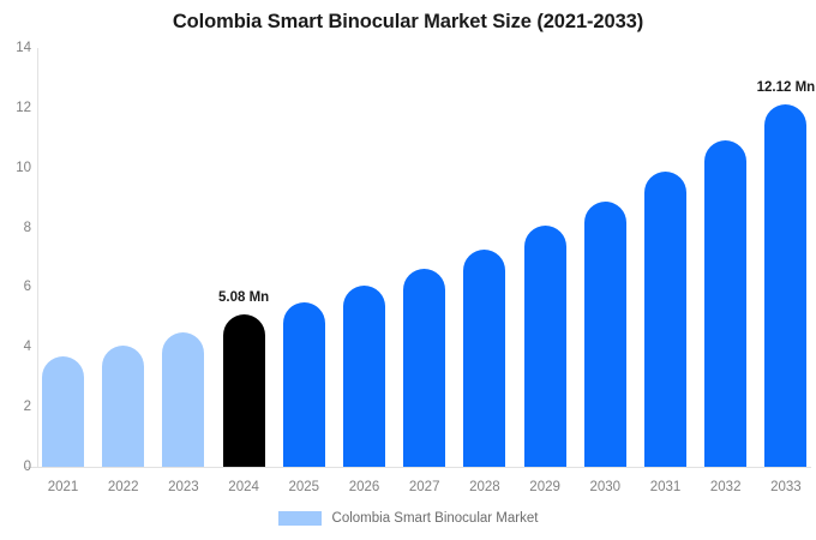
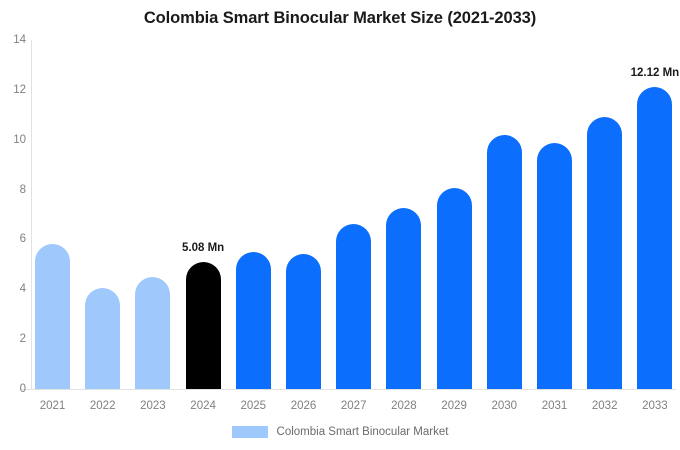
2021: 3.7 -> 5.8
2026: 6.0 -> 5.4
2030: 8.8 -> 10.2
